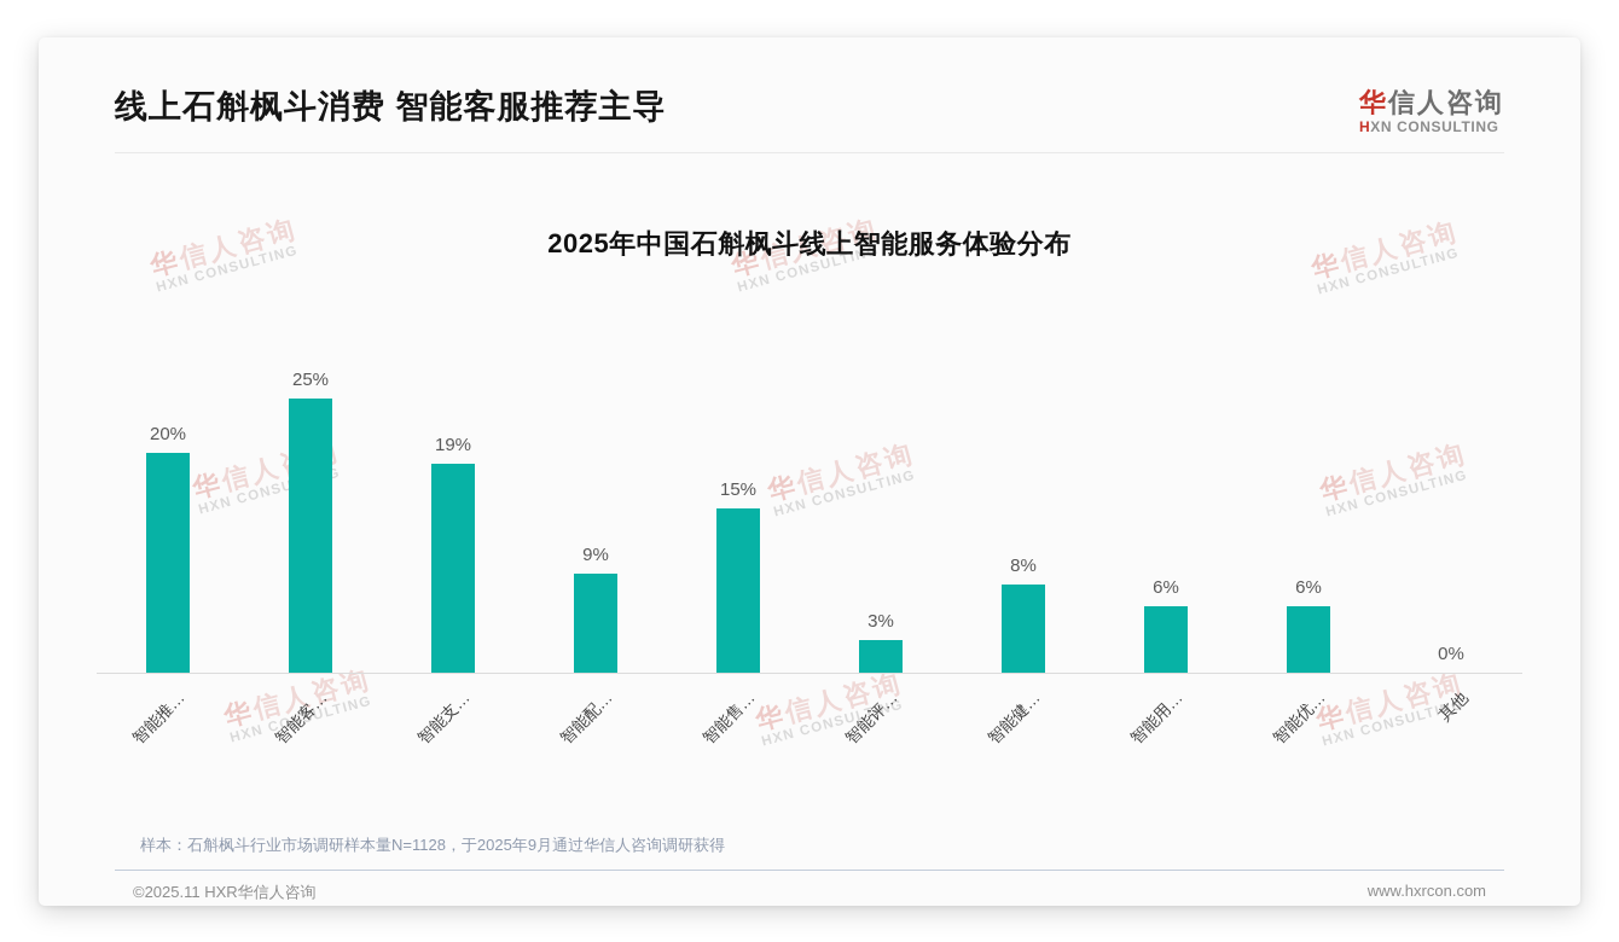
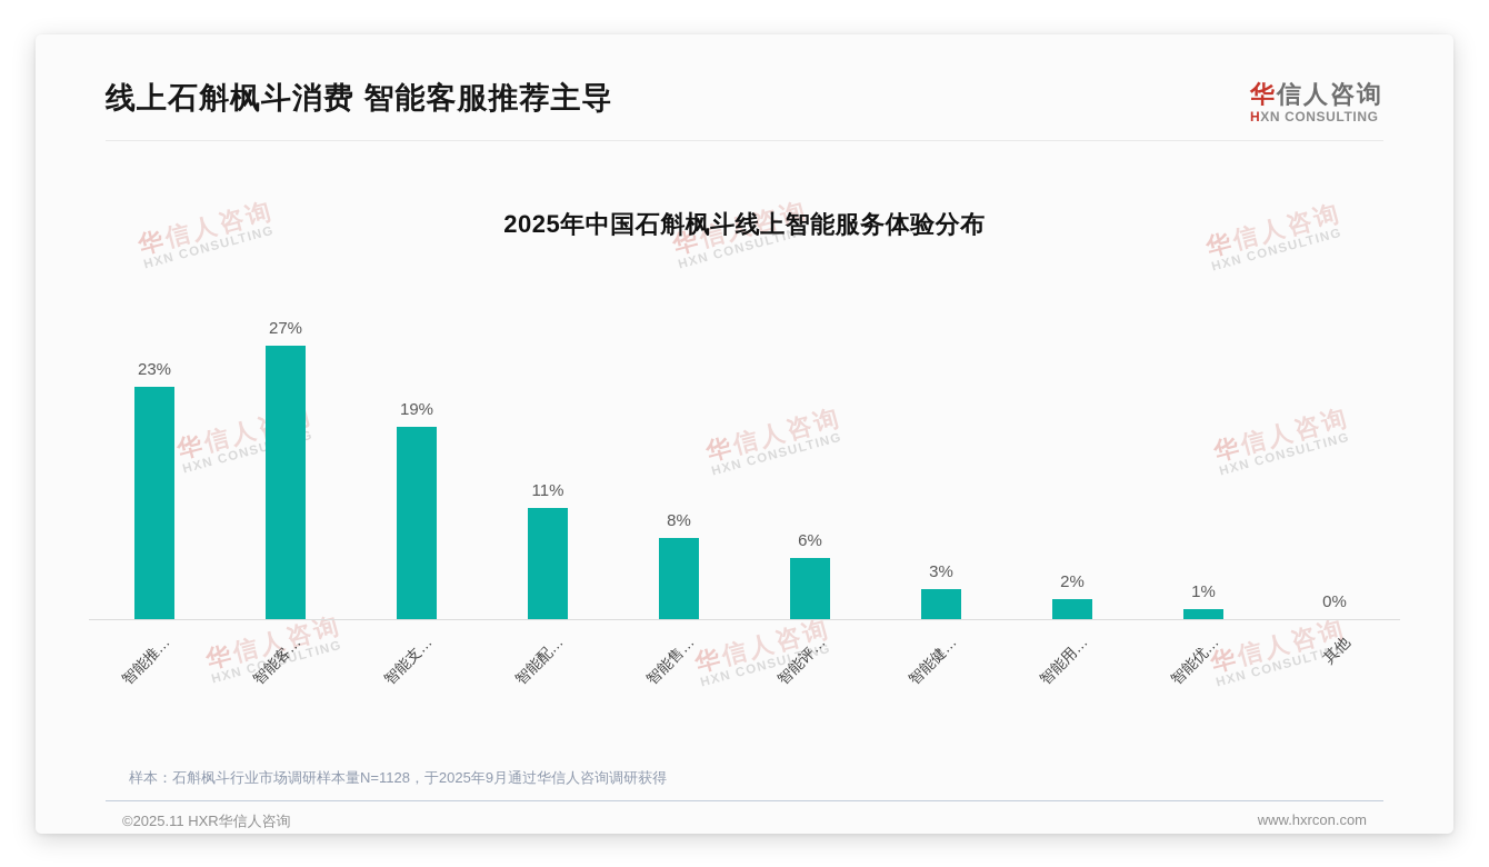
智能推…: 20% -> 23%
智能客…: 25% -> 27%
智能配…: 9% -> 11%
智能售…: 15% -> 8%
智能评…: 3% -> 6%
智能健…: 8% -> 3%
智能用…: 6% -> 2%
智能优…: 6% -> 1%
